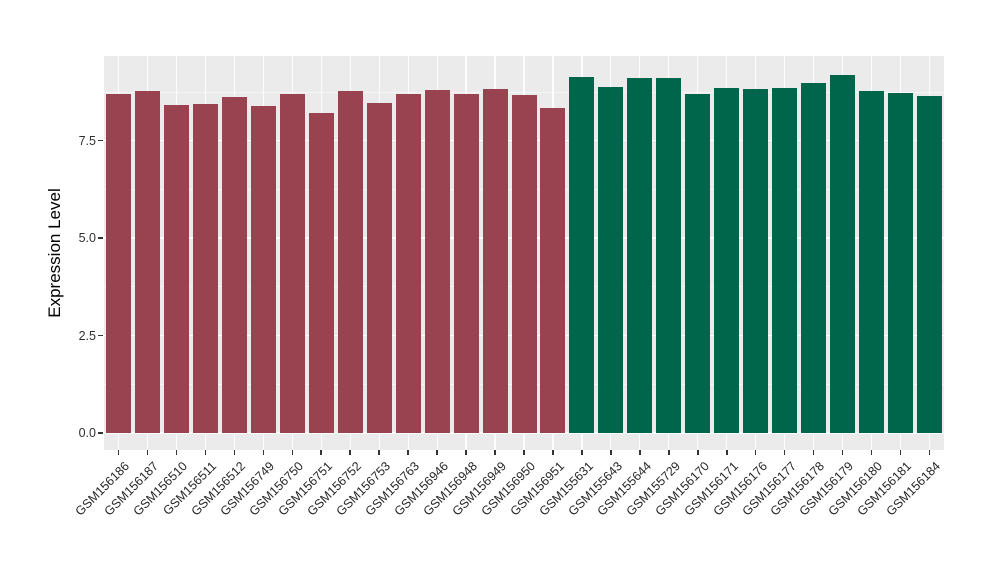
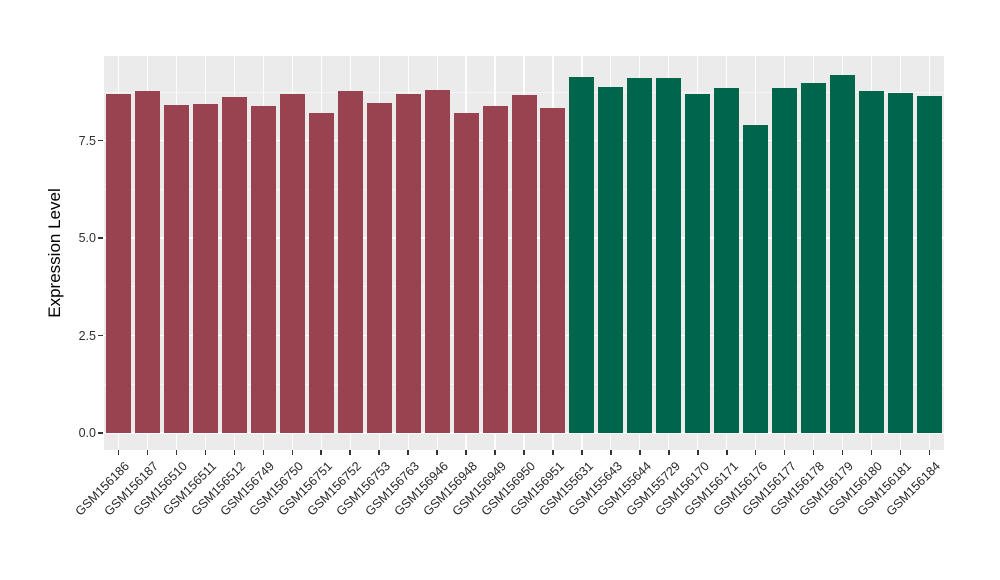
GSM156948: 8.7 -> 8.2
GSM156949: 8.8 -> 8.4
GSM156176: 8.8 -> 7.9
